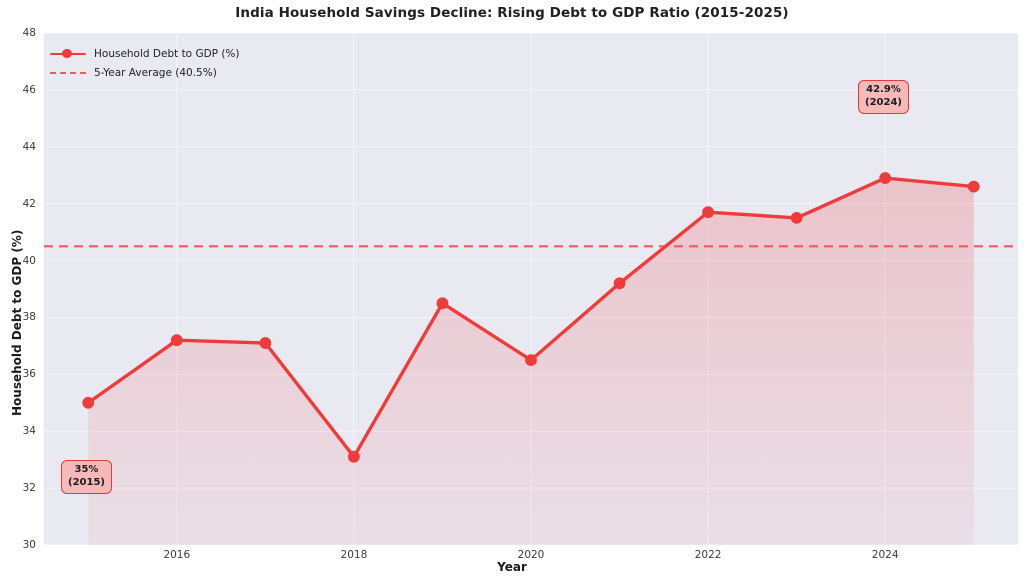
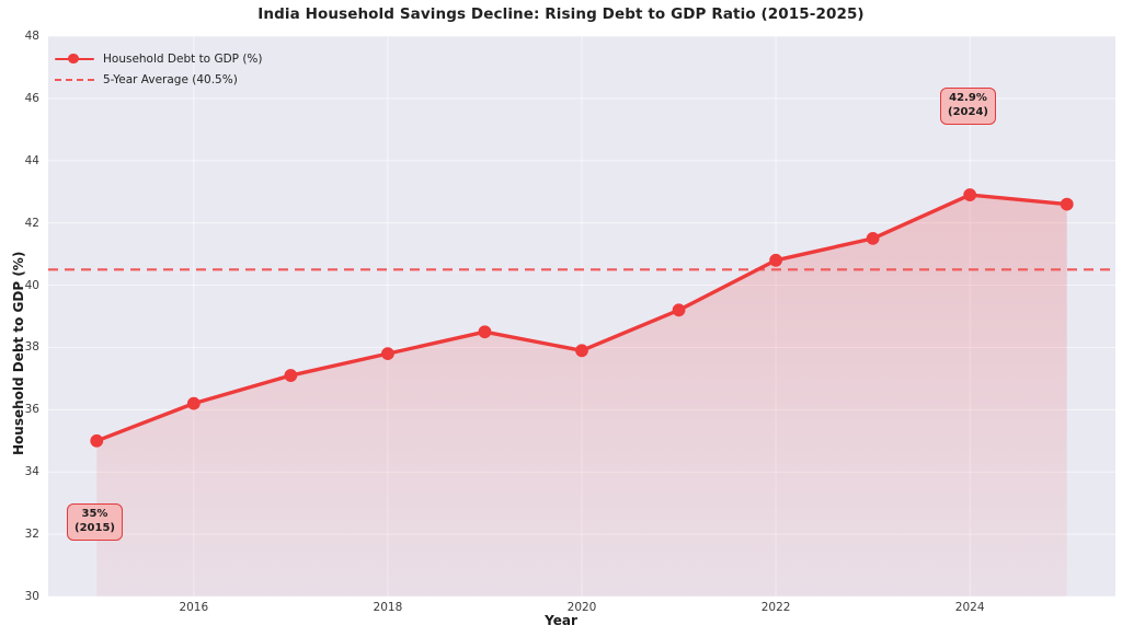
2016: 37.2 -> 36.2
2018: 33.1 -> 37.8
2020: 36.5 -> 37.9
2022: 41.7 -> 40.8
